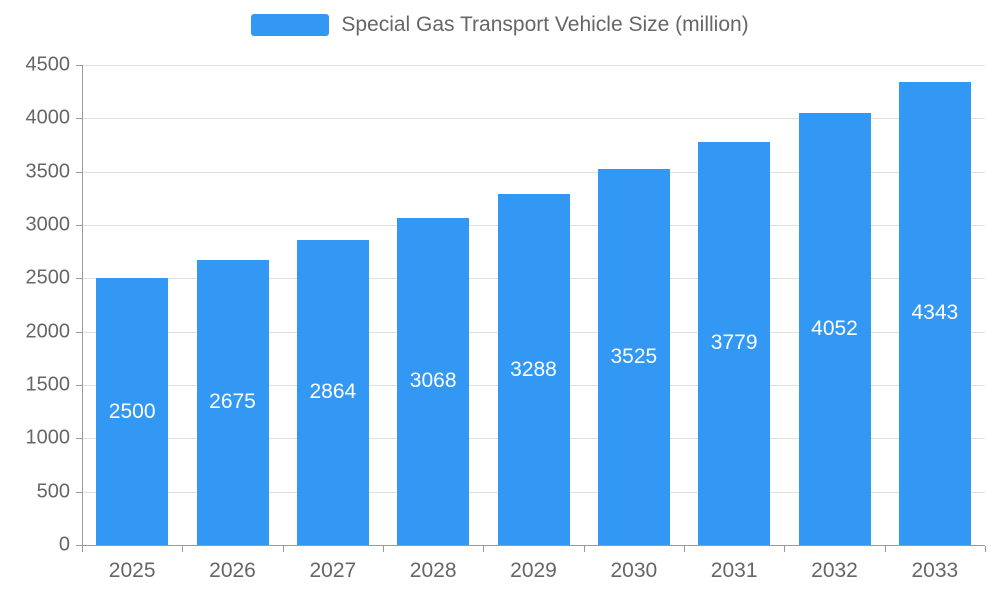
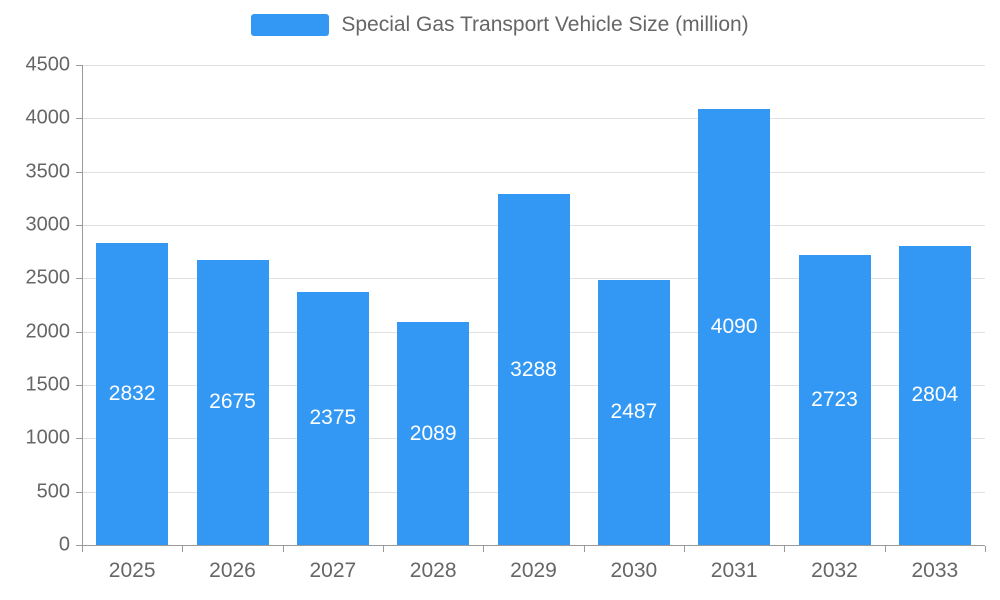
2025: 2500 -> 2832
2027: 2864 -> 2375
2028: 3068 -> 2089
2030: 3525 -> 2487
2031: 3779 -> 4090
2032: 4052 -> 2723
2033: 4343 -> 2804
